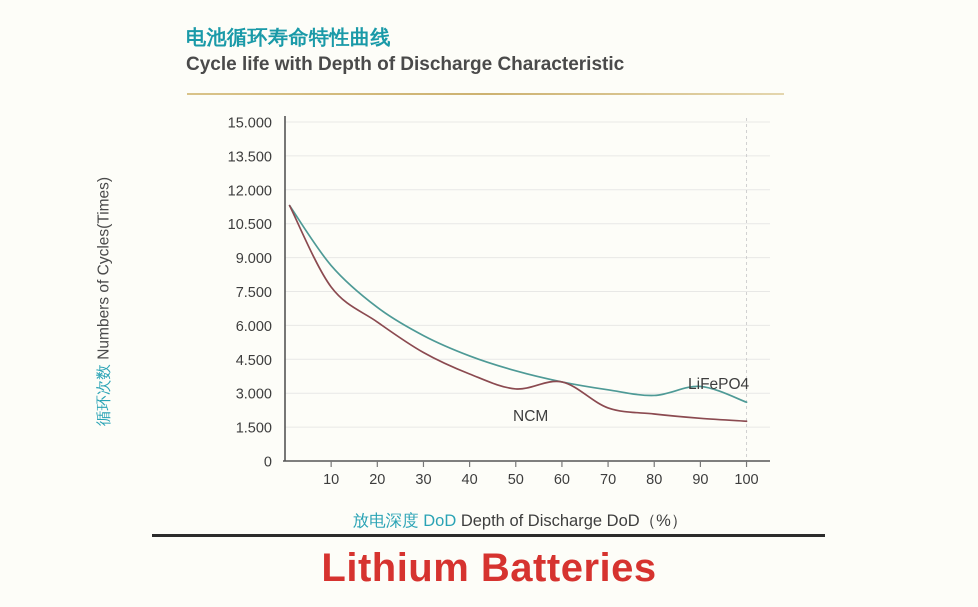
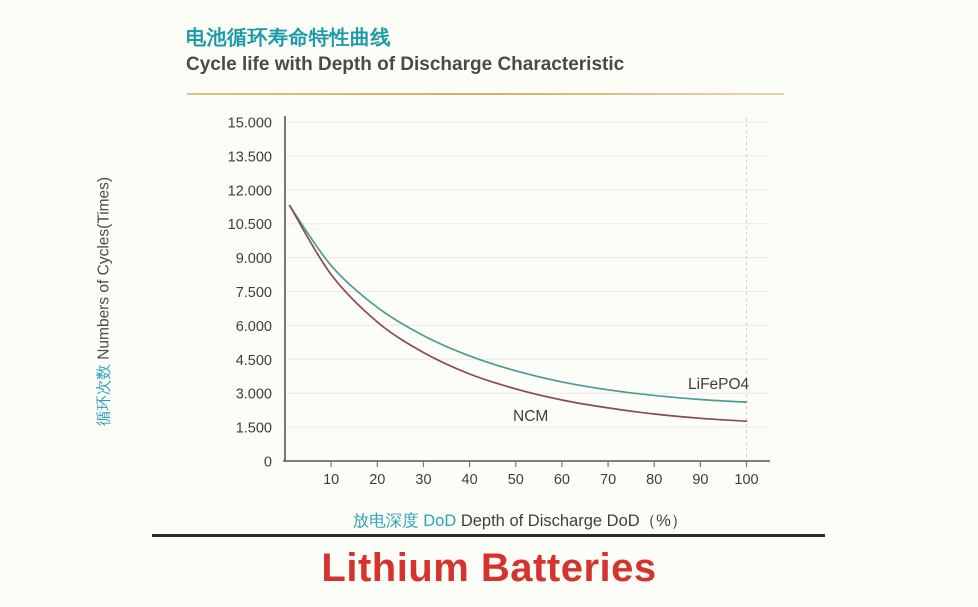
NCM/10: 7700 -> 8200
NCM/60: 3500 -> 2700
LiFePO4/90: 3300 -> 2700
